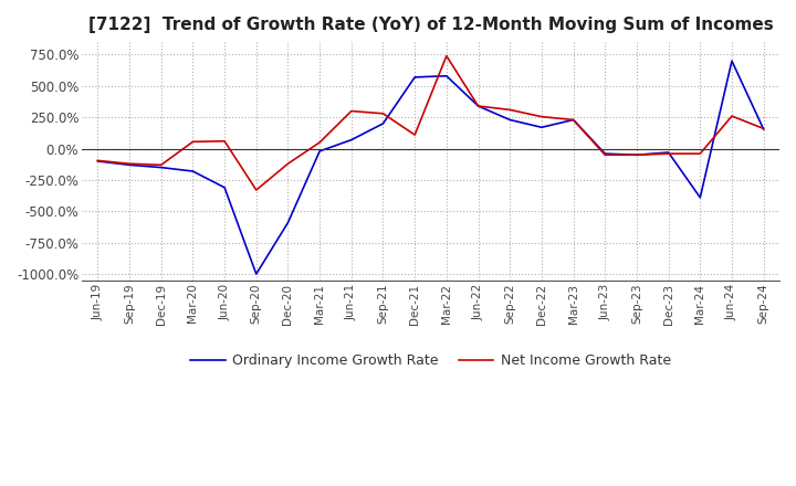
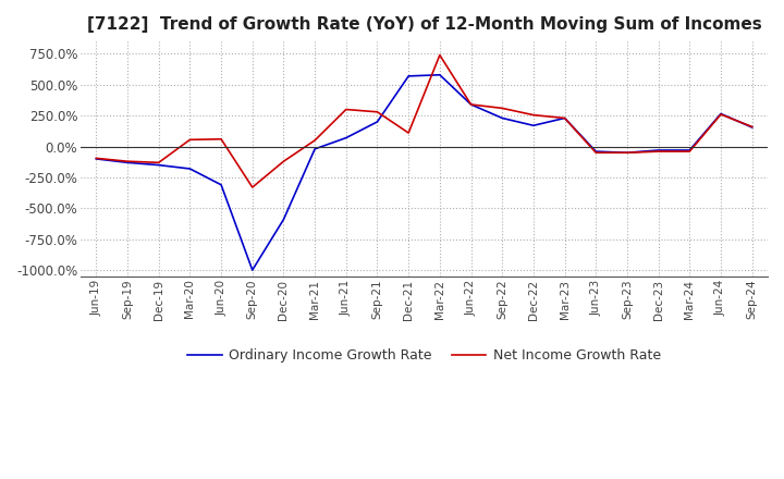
Ordinary Income Growth Rate/Mar-24: -390% -> -30%
Ordinary Income Growth Rate/Jun-24: 700% -> 260%
